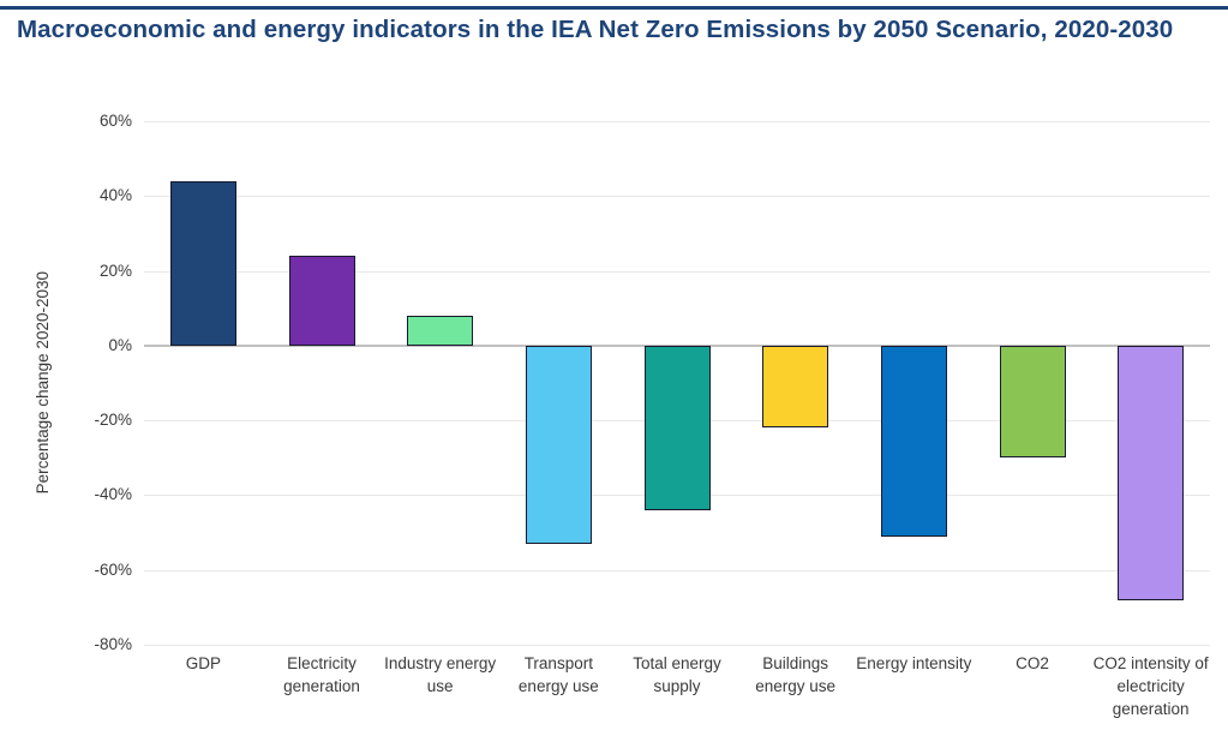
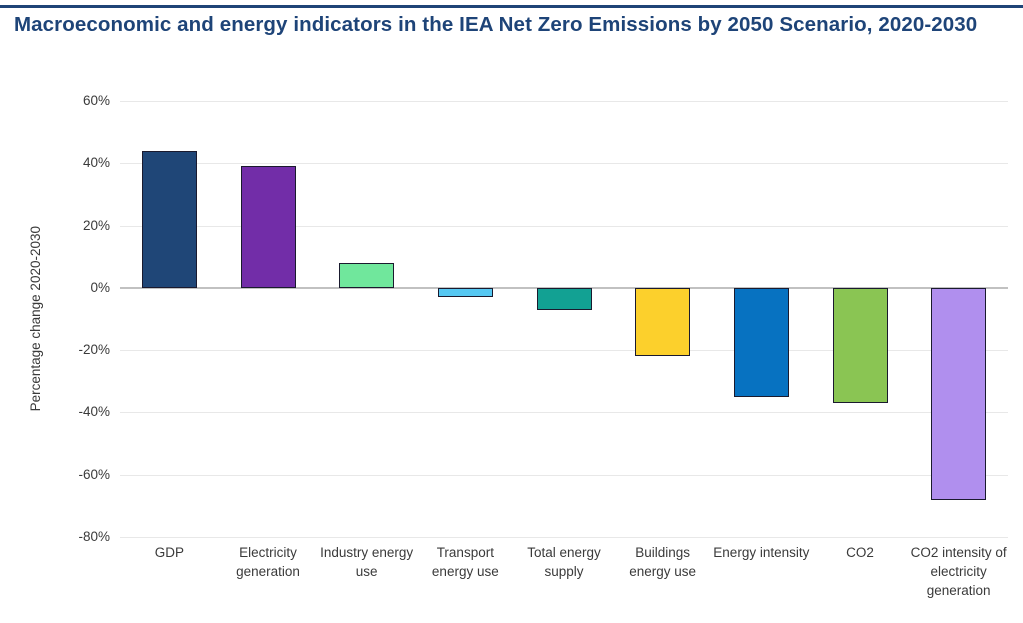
Electricity generation: 24% -> 39%
Transport energy use: -53% -> -3%
Total energy supply: -44% -> -7%
Energy intensity: -51% -> -35%
CO2: -30% -> -37%
